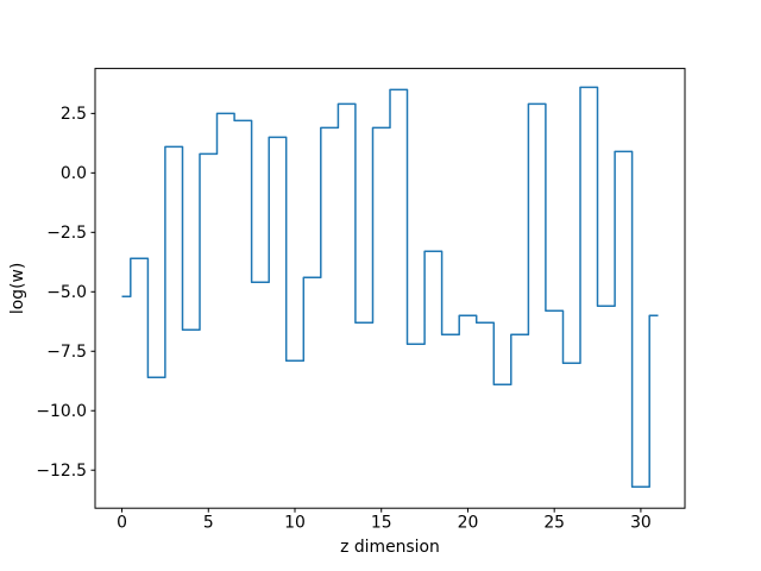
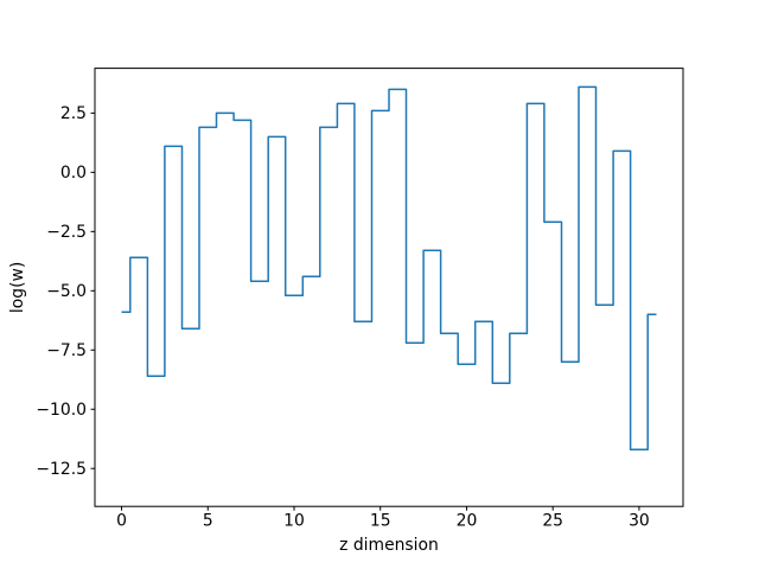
0: -5.2 -> -5.9
5: 0.8 -> 1.9
10: -7.9 -> -5.2
15: 1.9 -> 2.6
20: -6.0 -> -8.1
25: -5.8 -> -2.1
30: -13.2 -> -11.7
